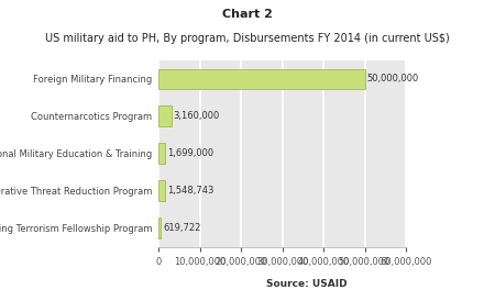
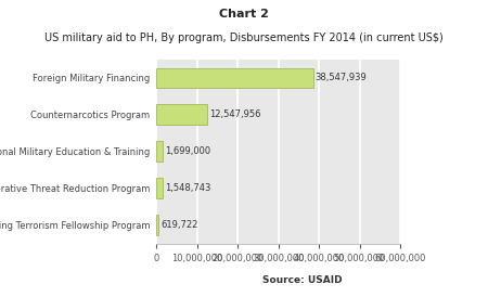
Foreign Military Financing: 50,000,000 -> 38,547,939
Counternarcotics Program: 3,160,000 -> 12,547,956
